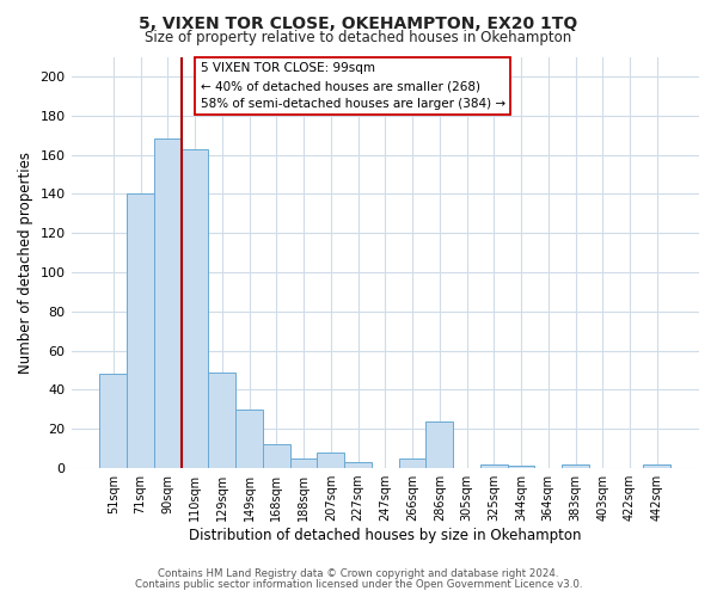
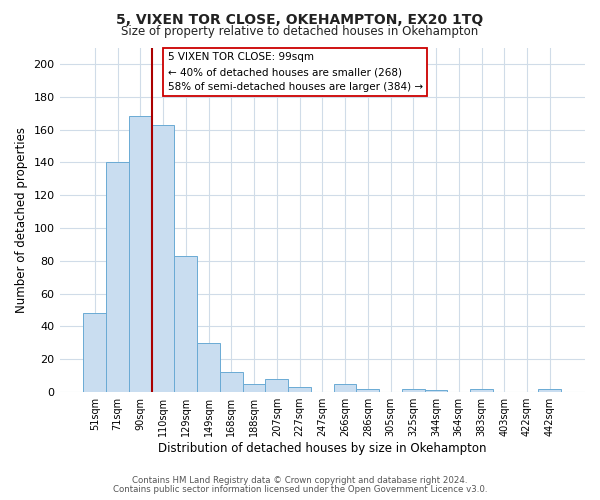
129sqm: 49 -> 83
286sqm: 24 -> 2
